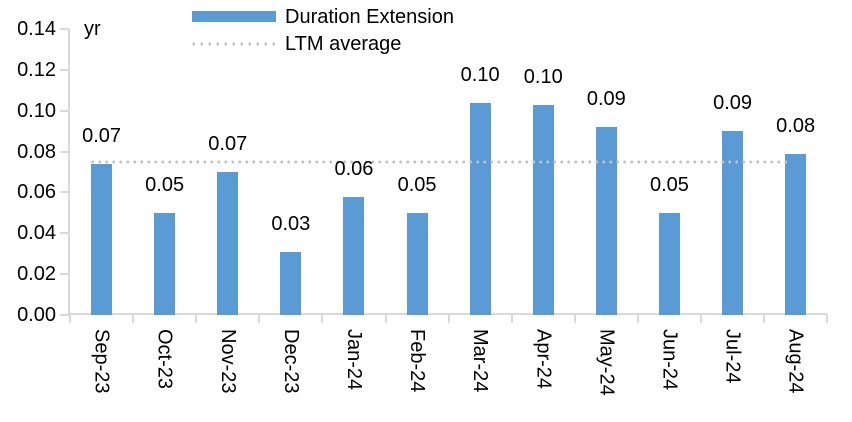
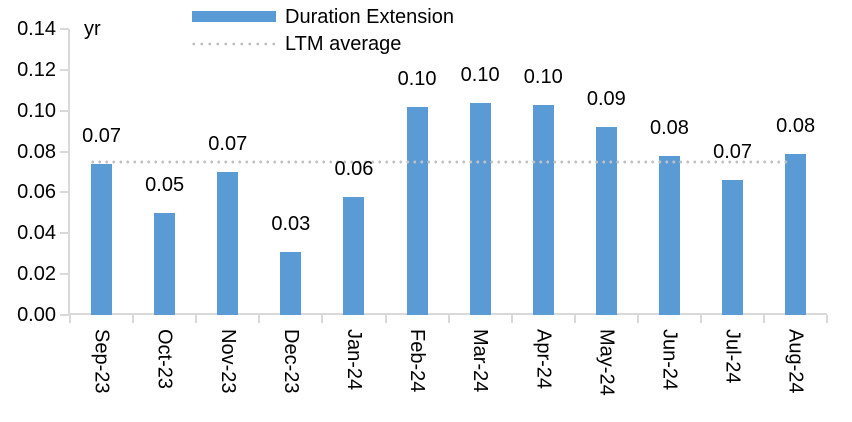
Feb-24: 0.05 -> 0.10
Jun-24: 0.05 -> 0.08
Jul-24: 0.09 -> 0.07
